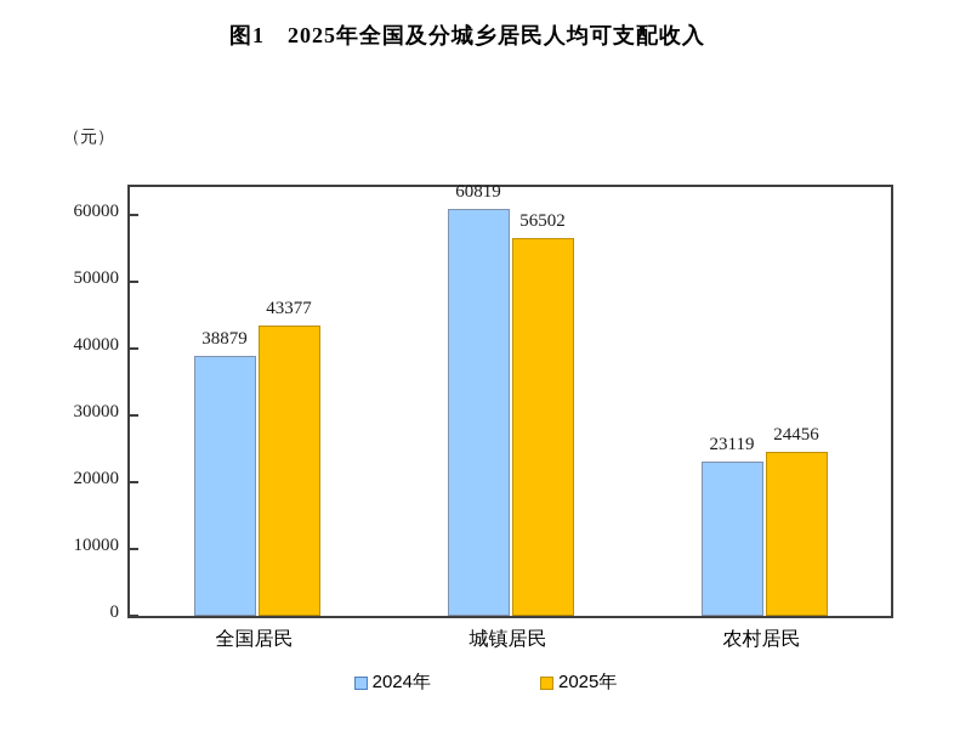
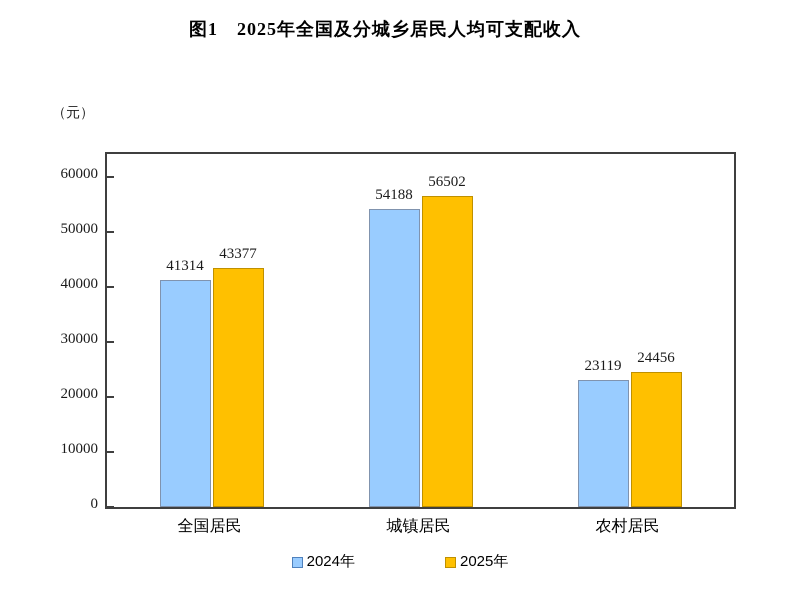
2024年/全国居民: 38879 -> 41314
2024年/城镇居民: 60819 -> 54188
